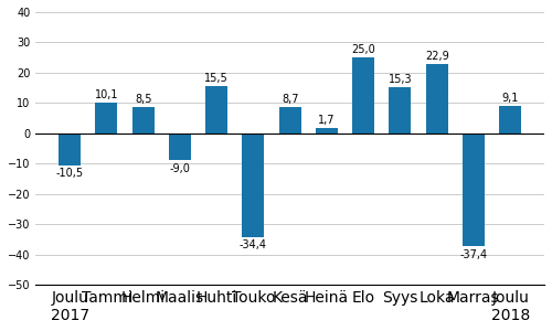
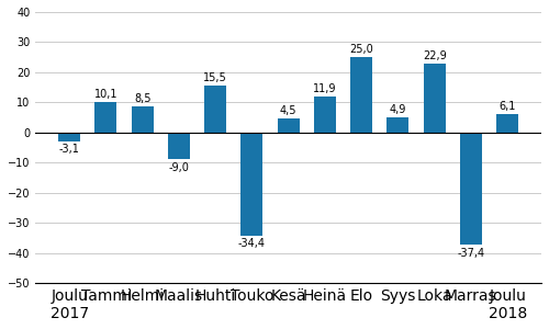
Joulu 2017: -10,5 -> -3,1
Kesä: 8,7 -> 4,5
Heinä: 1,7 -> 11,9
Syys: 15,3 -> 4,9
Joulu 2018: 9,1 -> 6,1
